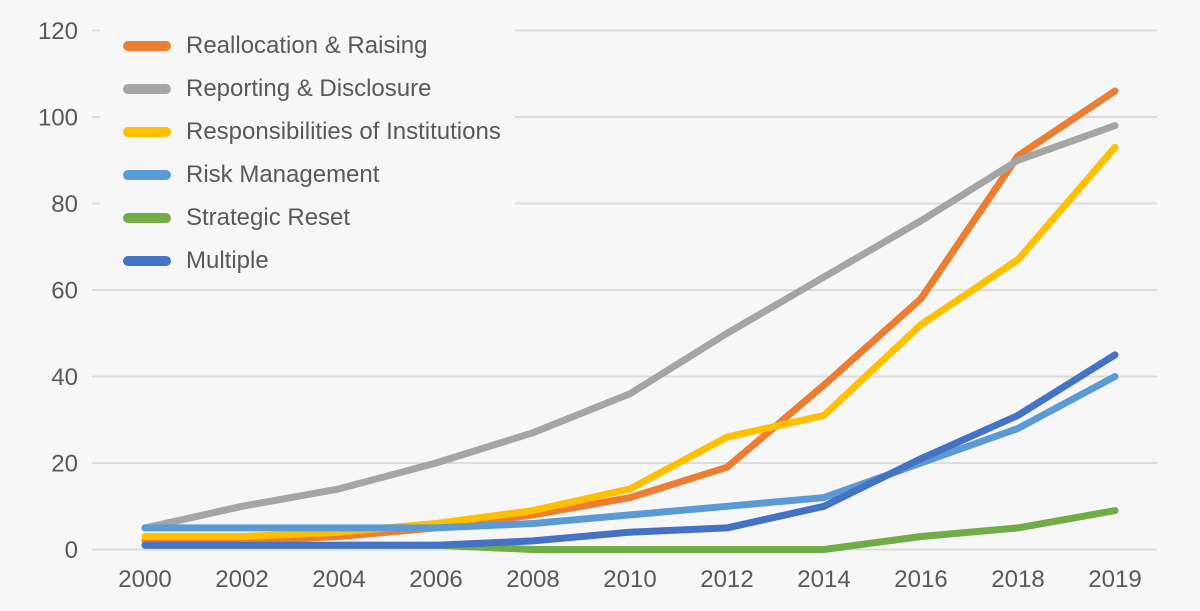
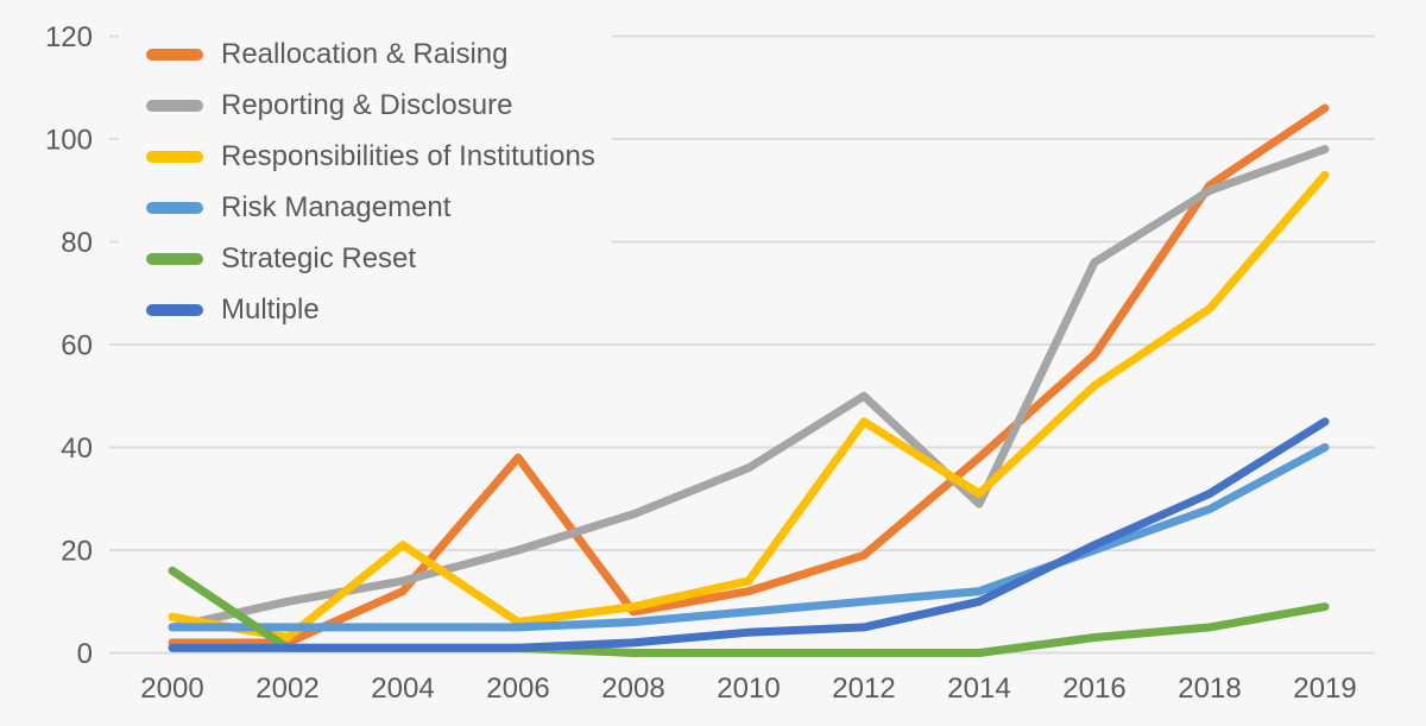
Responsibilities of Institutions/2000: 3 -> 7
Strategic Reset/2000: 1 -> 16
Reallocation & Raising/2004: 3 -> 12
Responsibilities of Institutions/2004: 4 -> 21
Reallocation & Raising/2006: 5 -> 38
Responsibilities of Institutions/2012: 26 -> 45
Reporting & Disclosure/2014: 63 -> 29
